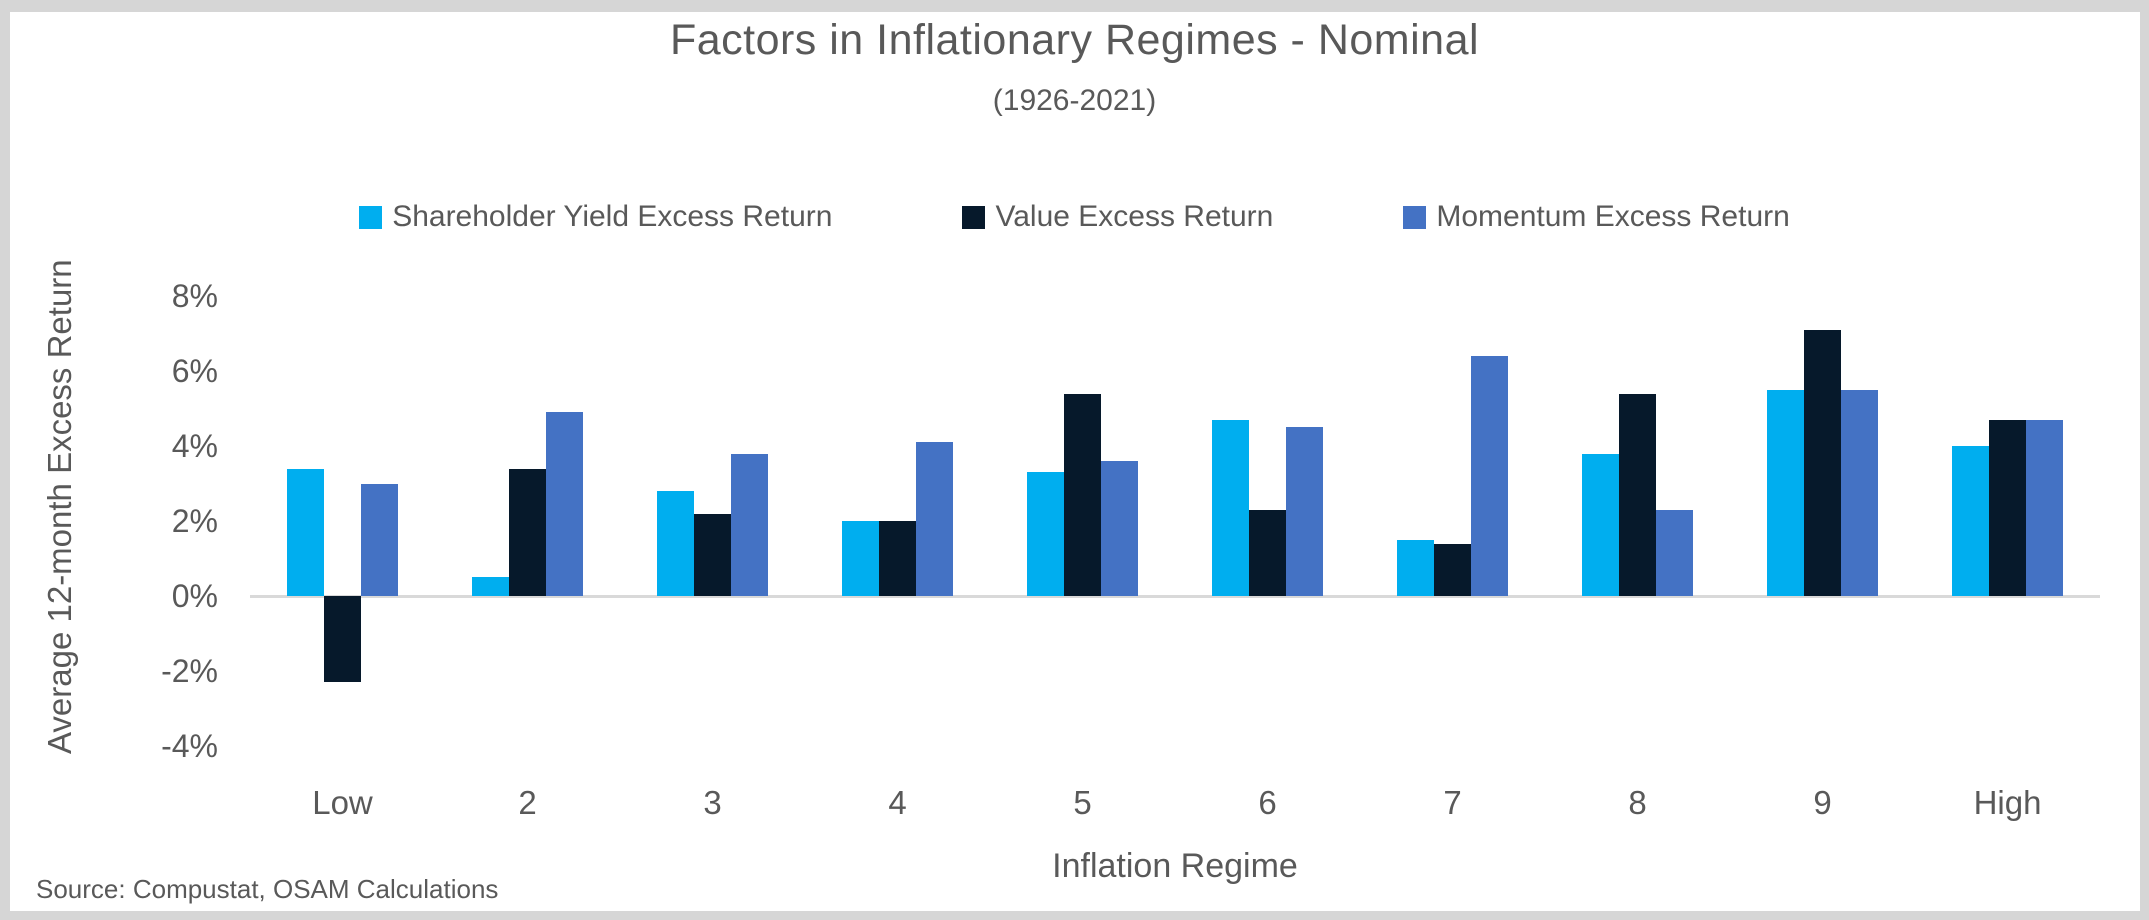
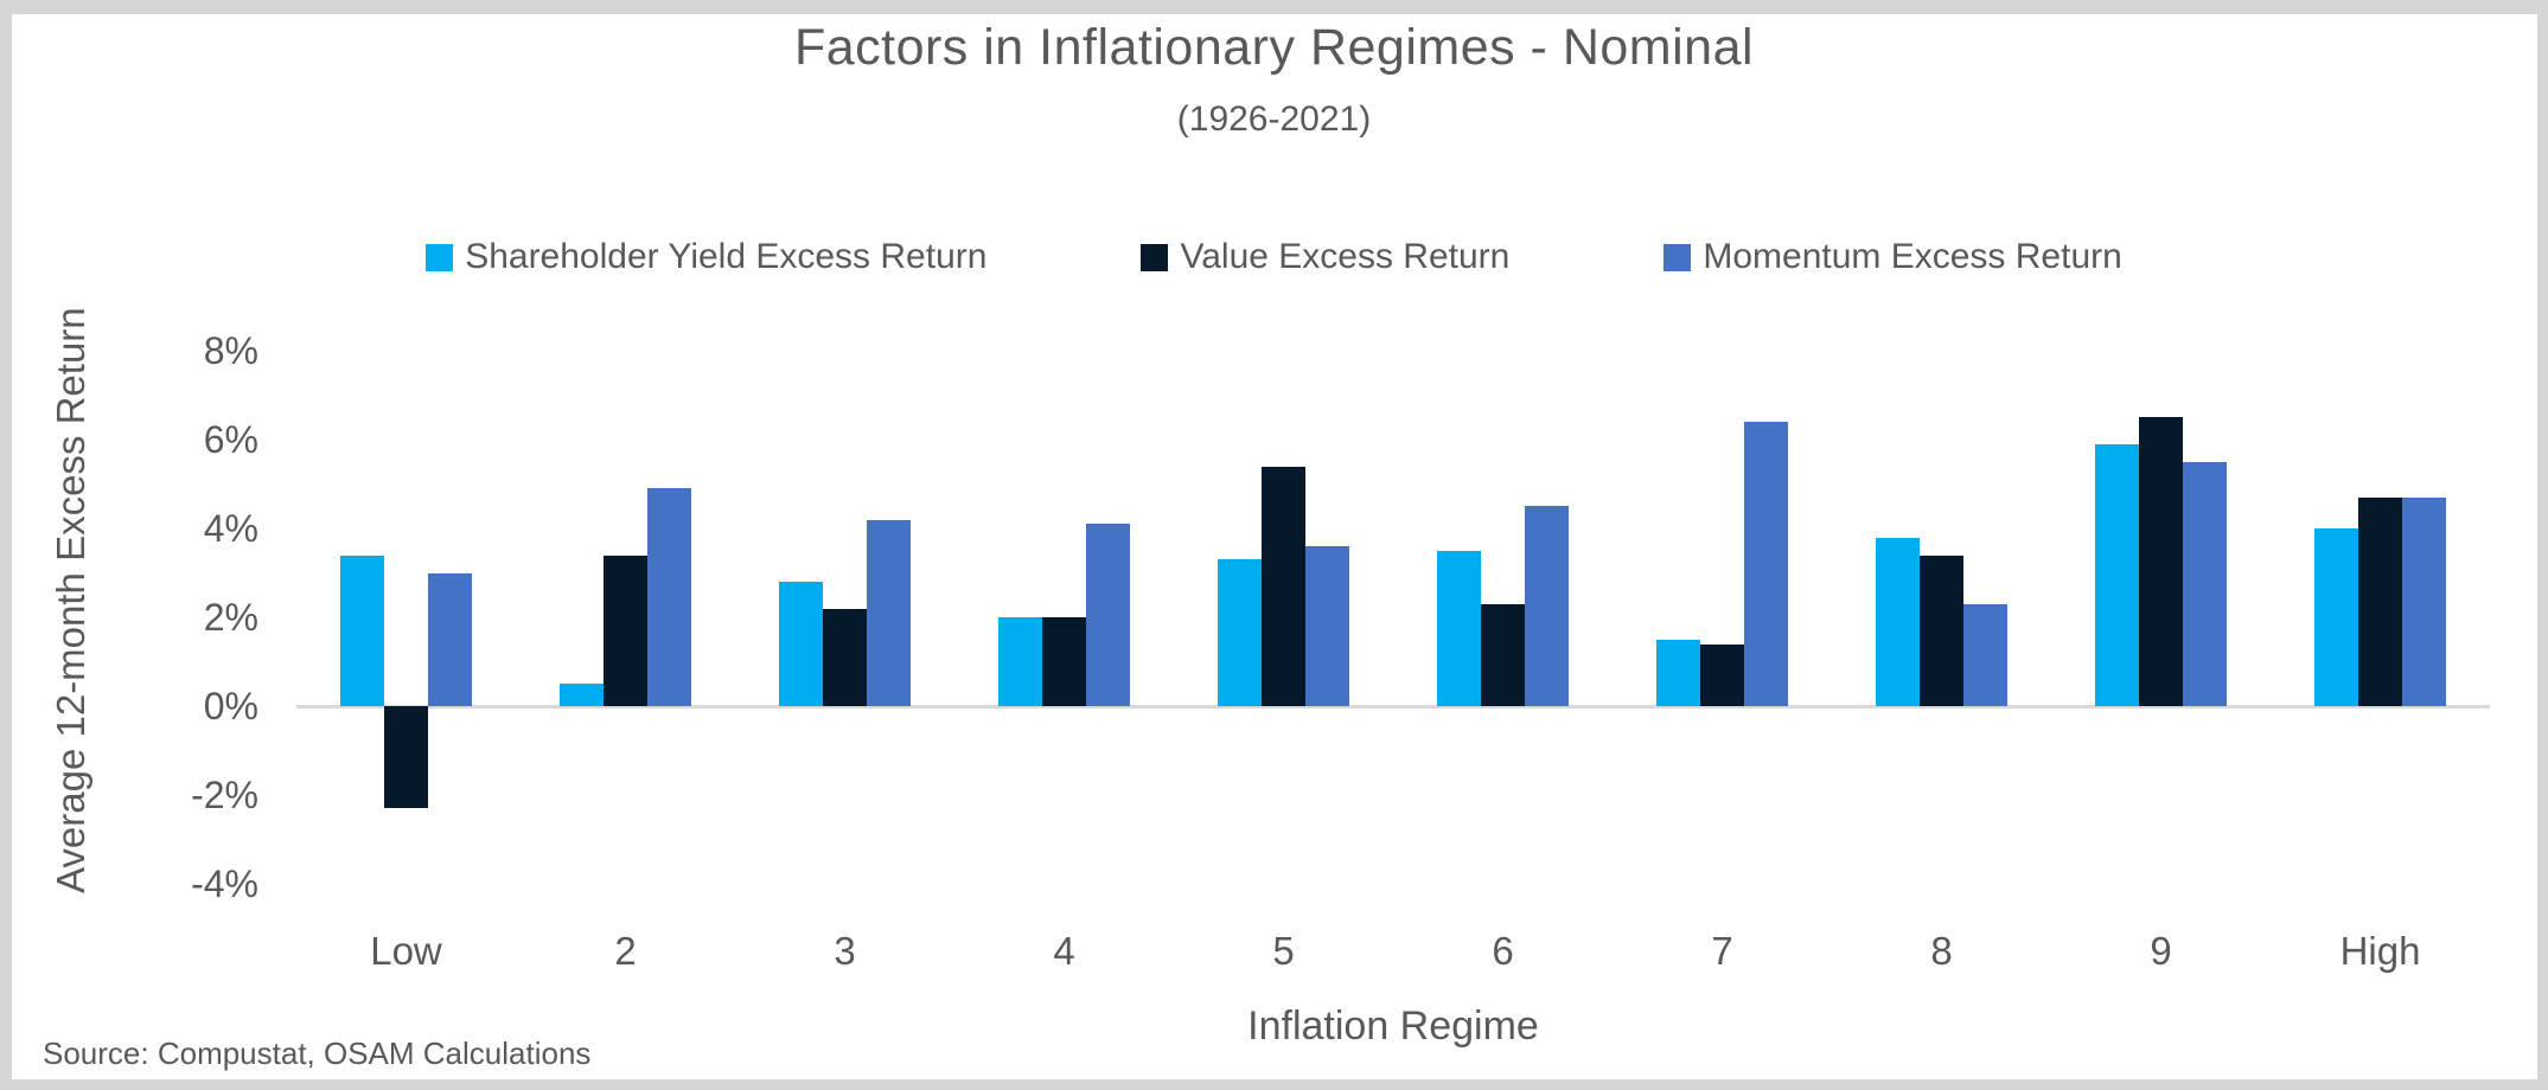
Momentum Excess Return/3: 3.8% -> 4.2%
Shareholder Yield Excess Return/6: 4.7% -> 3.5%
Value Excess Return/8: 5.4% -> 3.4%
Shareholder Yield Excess Return/9: 5.5% -> 5.9%
Value Excess Return/9: 7.1% -> 6.5%
